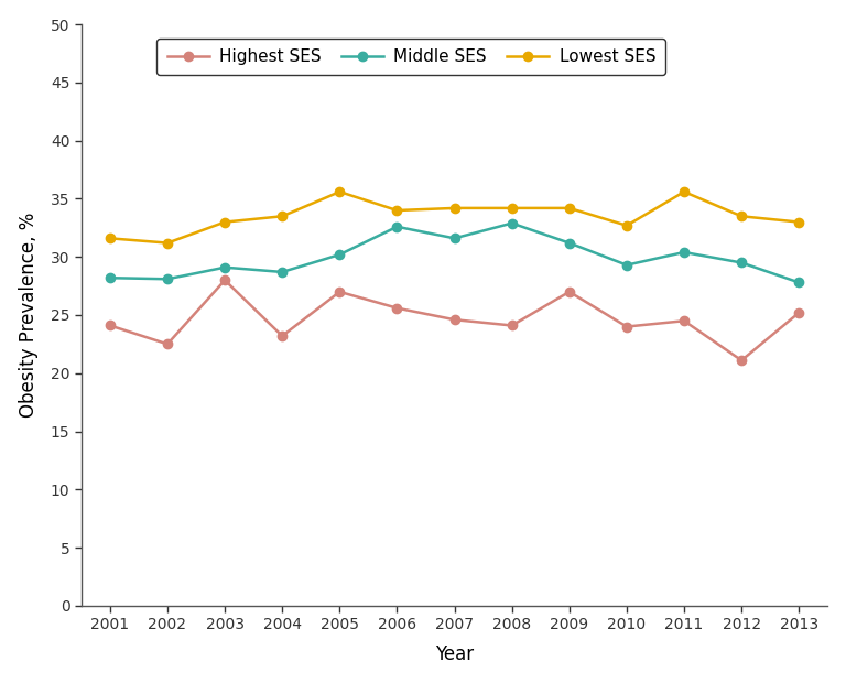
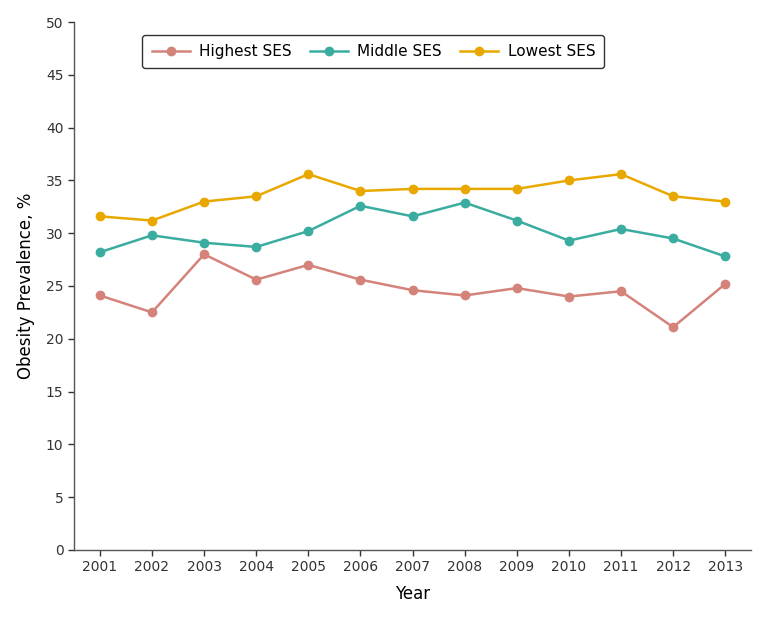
Middle SES/2002: 28.1 -> 29.8
Highest SES/2004: 23.2 -> 25.6
Highest SES/2009: 27.0 -> 24.8
Lowest SES/2010: 32.7 -> 35.0
